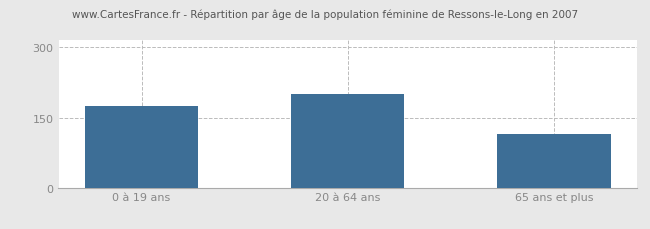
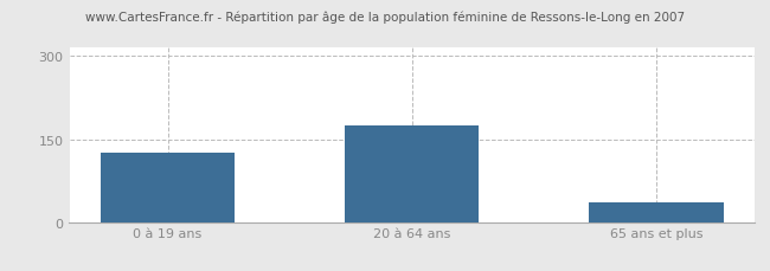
0 à 19 ans: 175 -> 125
20 à 64 ans: 200 -> 175
65 ans et plus: 115 -> 35
